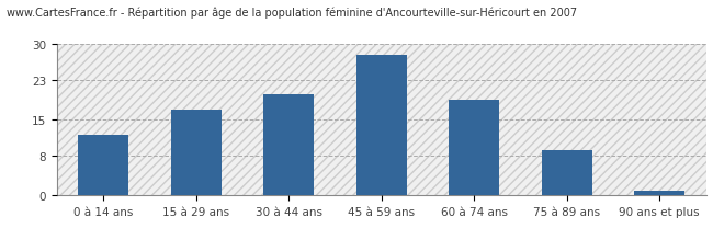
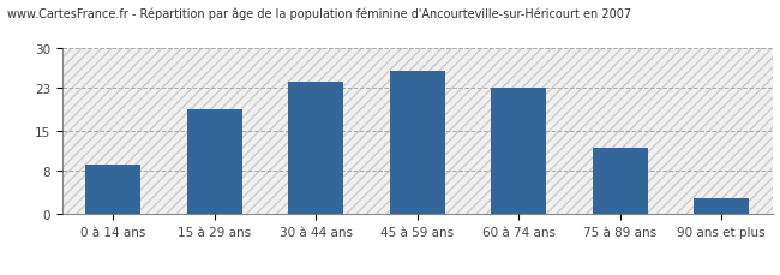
0 à 14 ans: 12 -> 9
15 à 29 ans: 17 -> 19
30 à 44 ans: 20 -> 24
45 à 59 ans: 28 -> 26
60 à 74 ans: 19 -> 23
75 à 89 ans: 9 -> 12
90 ans et plus: 1 -> 3
